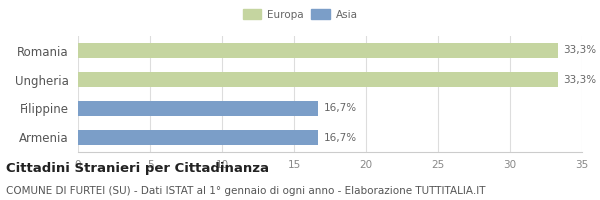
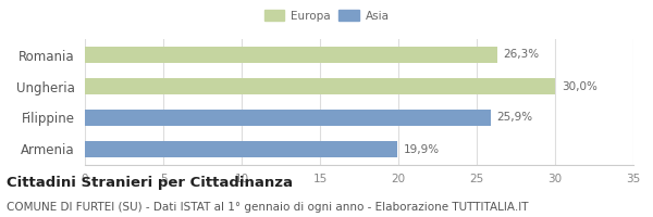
Romania: 33,3% -> 26,3%
Ungheria: 33,3% -> 30,0%
Filippine: 16,7% -> 25,9%
Armenia: 16,7% -> 19,9%
